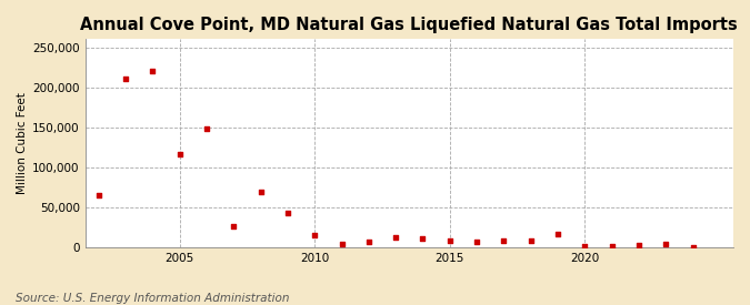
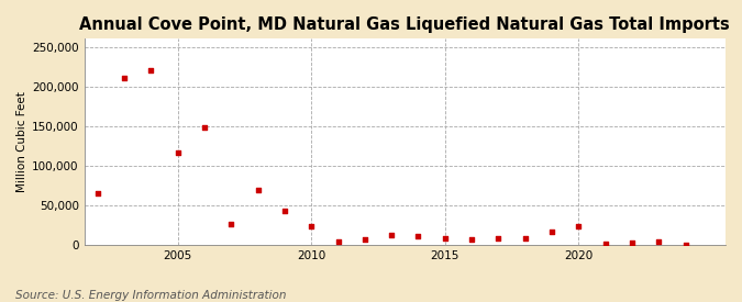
2010: 15,000 -> 24,000
2020: 2,000 -> 24,000
